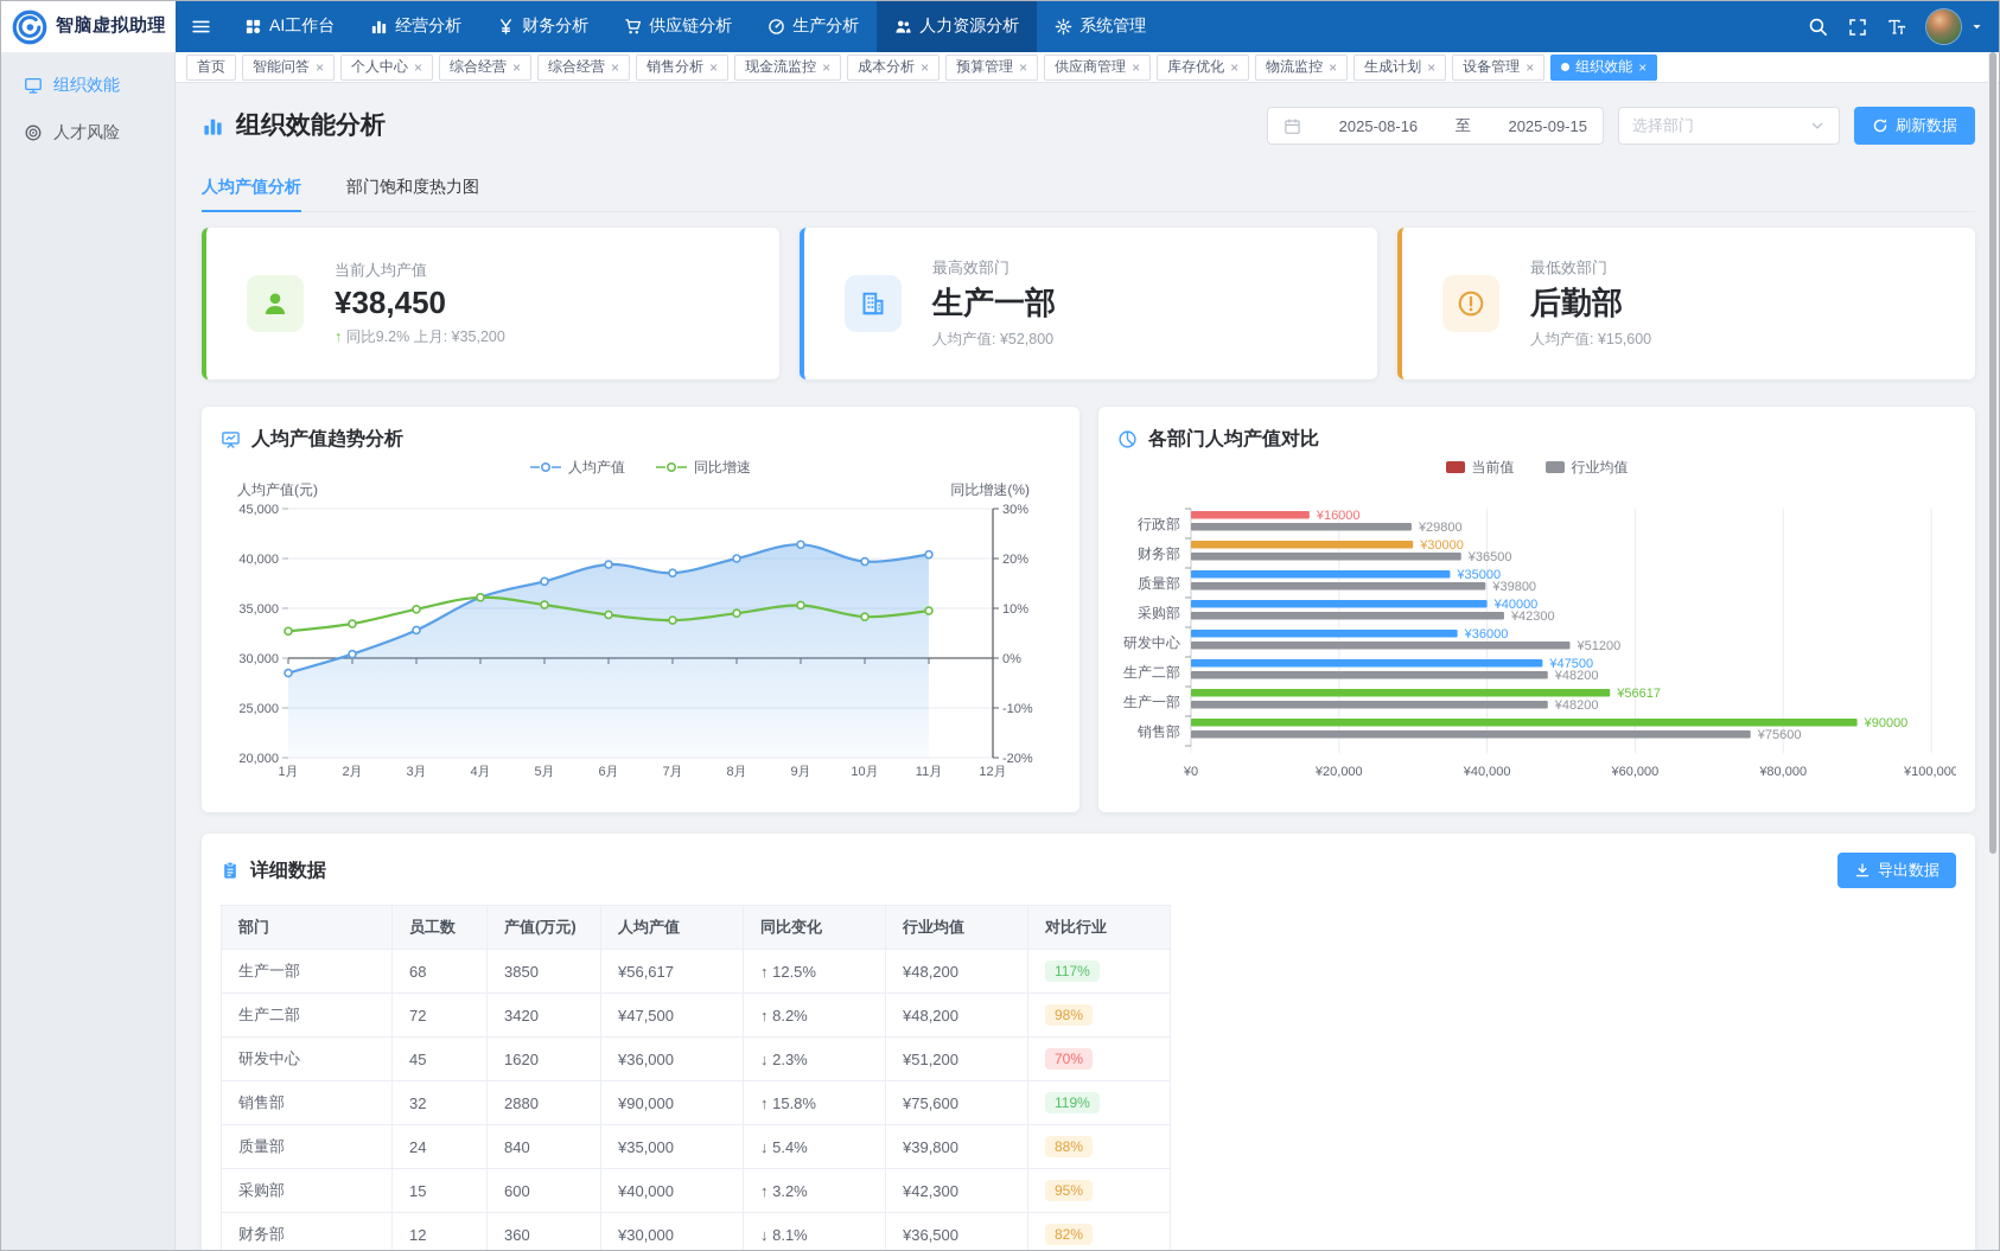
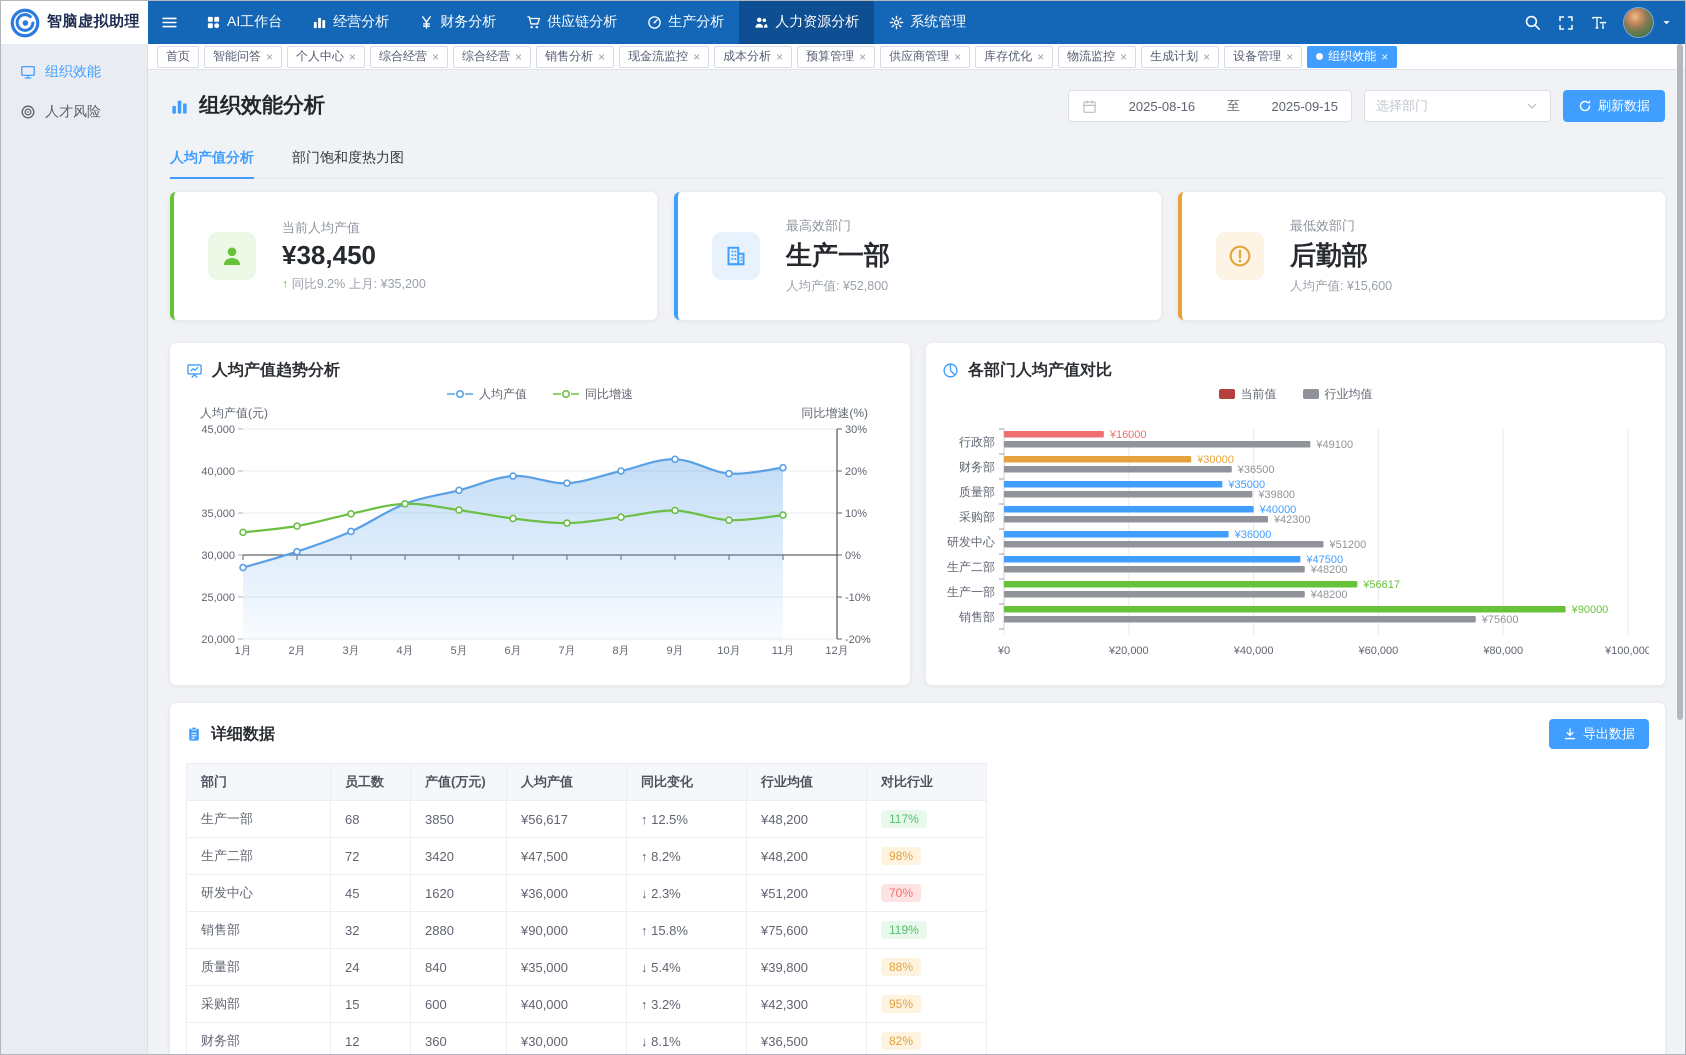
各部门人均产值对比/行业均值/行政部: ¥29800 -> ¥49100
